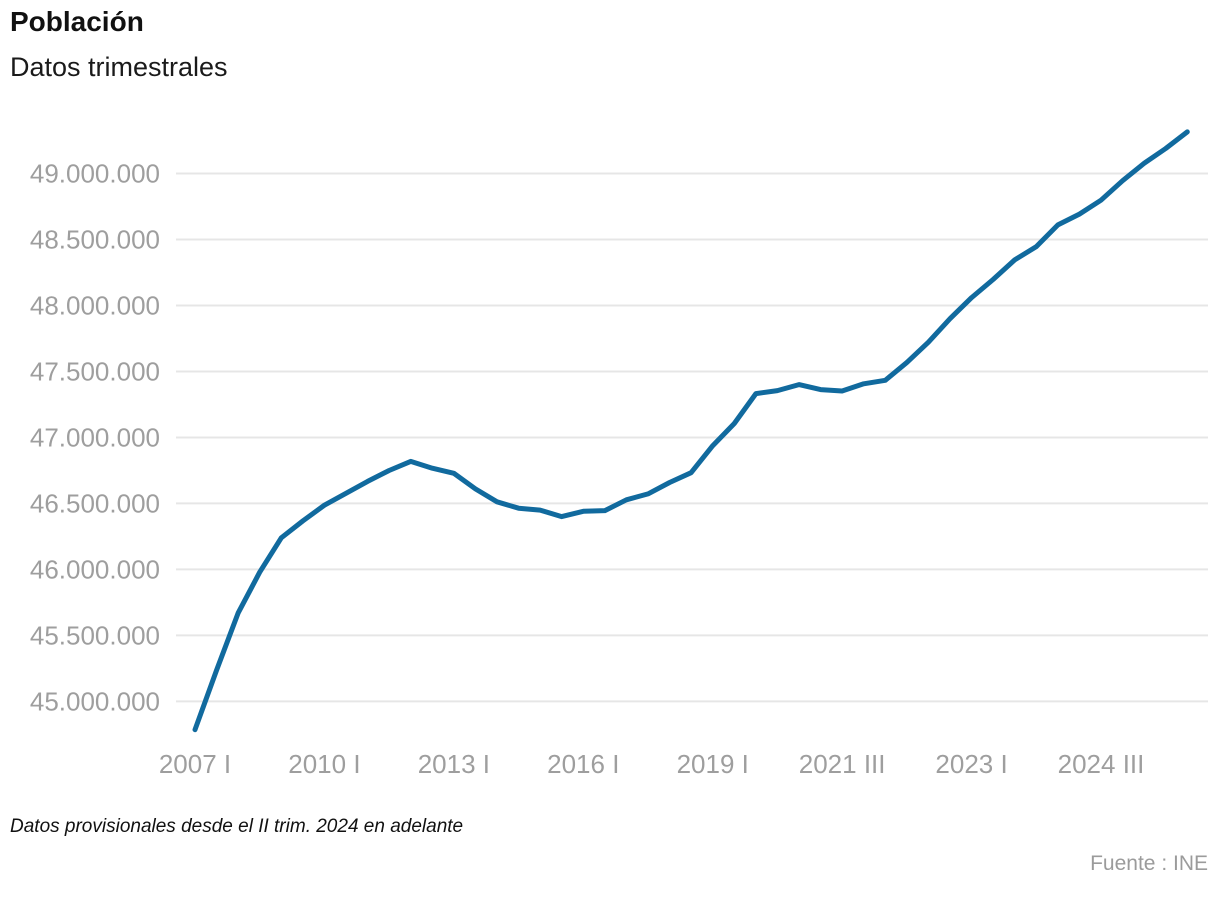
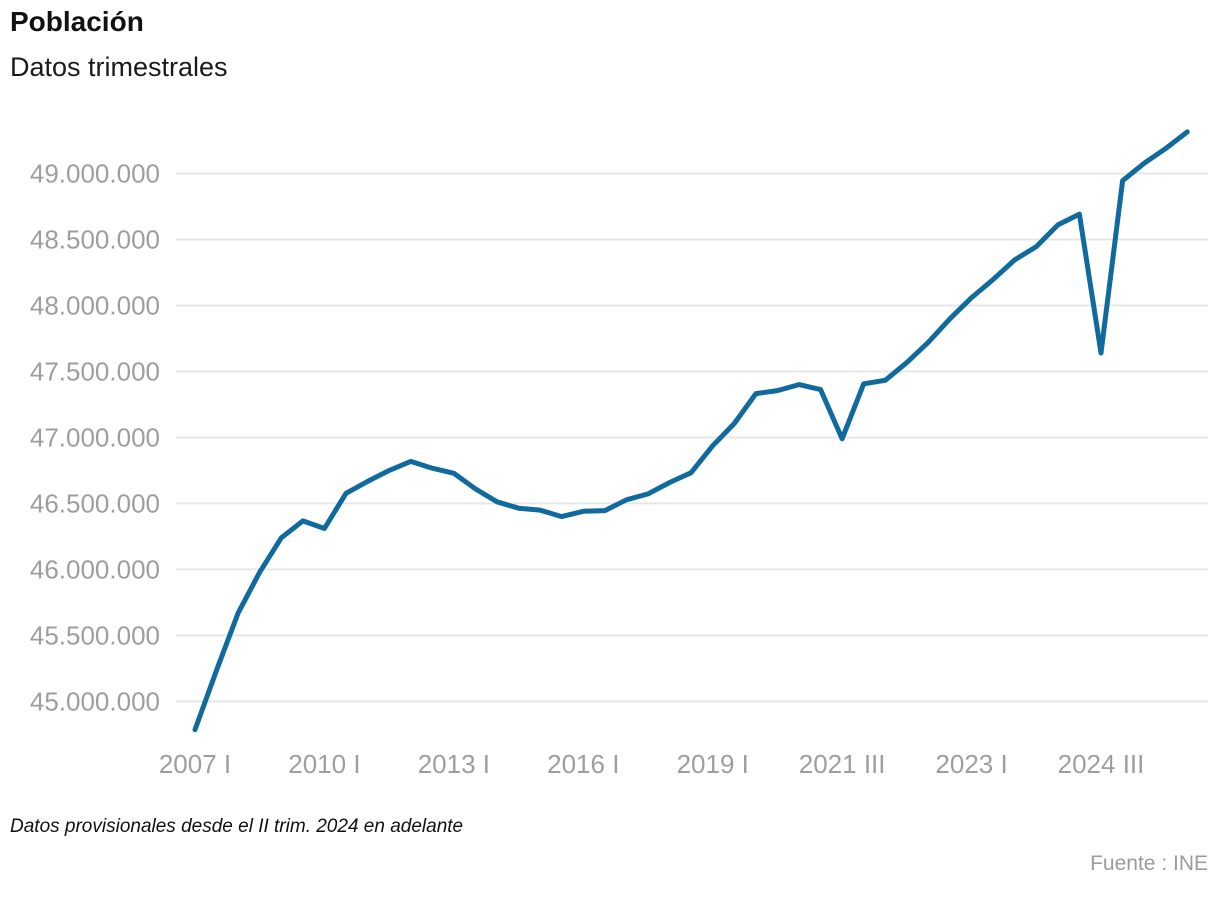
2010 I: 46490000 -> 46310000
2021 III: 47350000 -> 46990000
2024 III: 48800000 -> 47640000
